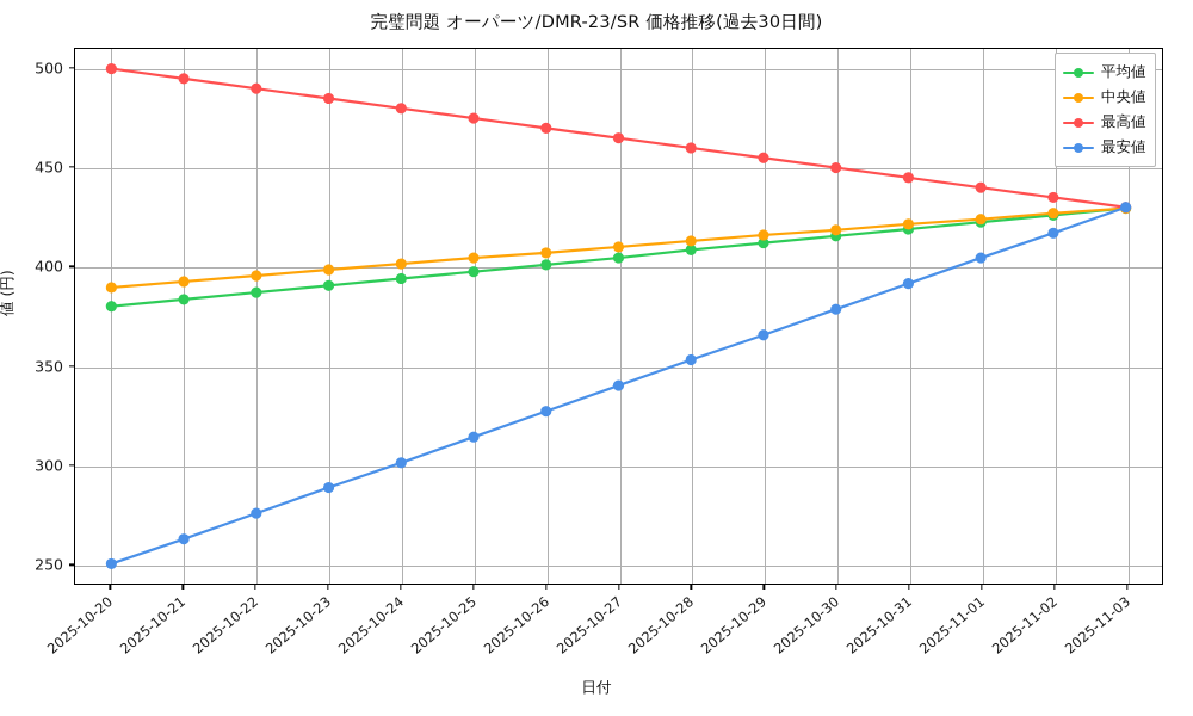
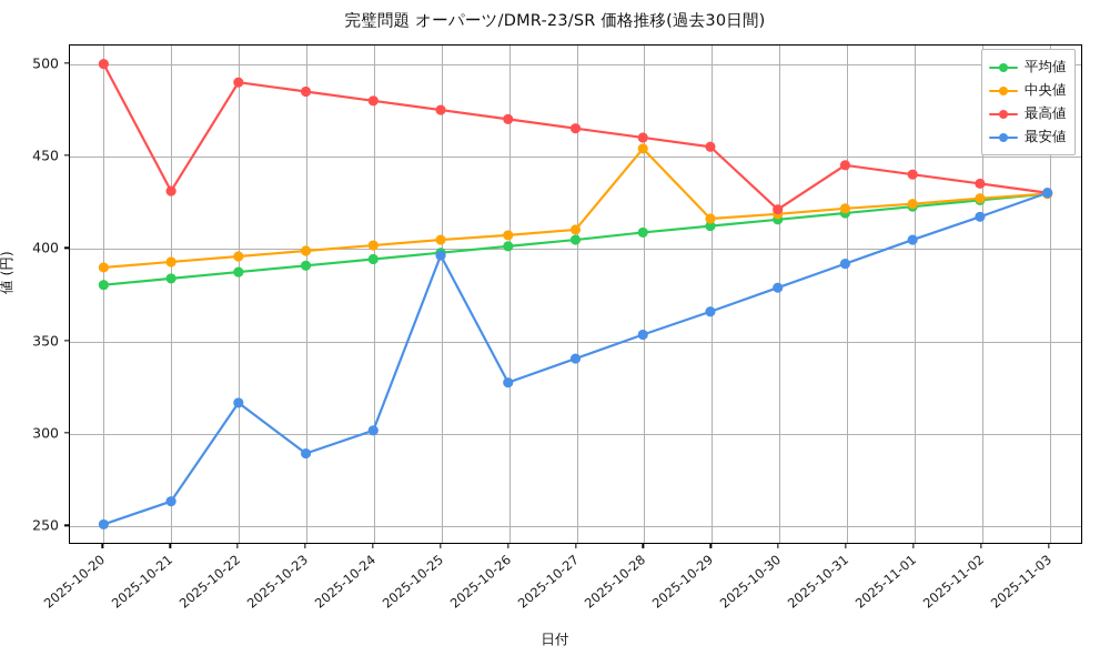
最高値/2025-10-21: 495 -> 431
最安値/2025-10-22: 276 -> 316
最安値/2025-10-25: 314 -> 396
中央値/2025-10-28: 413 -> 454
最高値/2025-10-30: 450 -> 421
